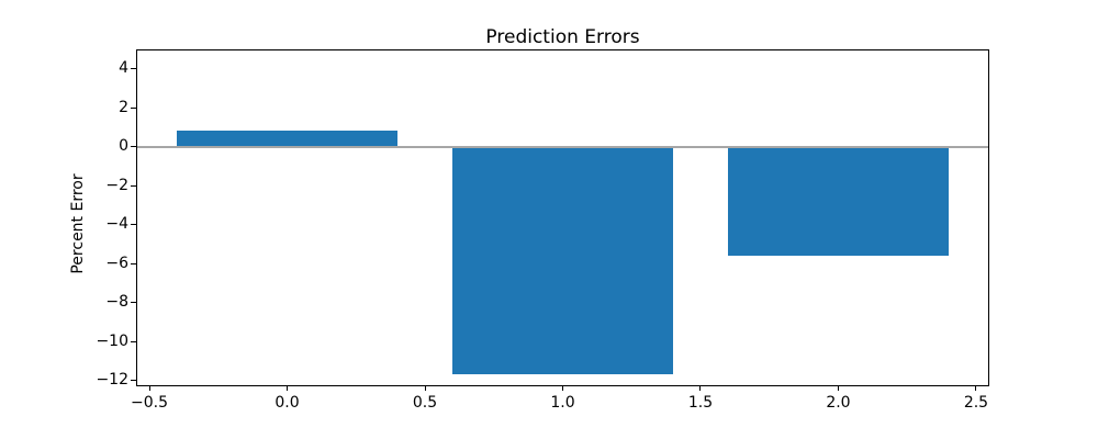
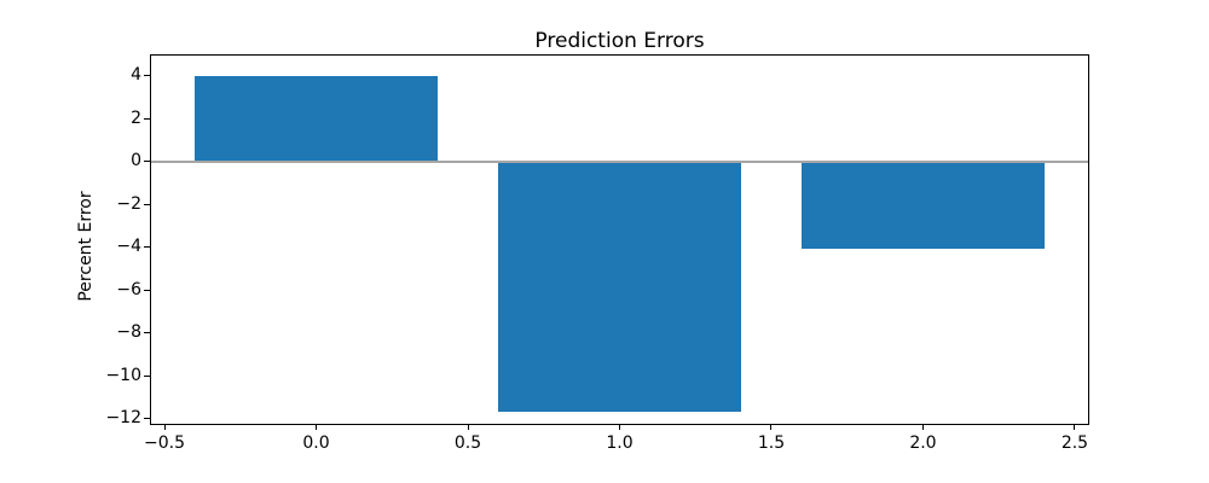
0: 0.8 -> 4.0
2: -5.6 -> -4.1
